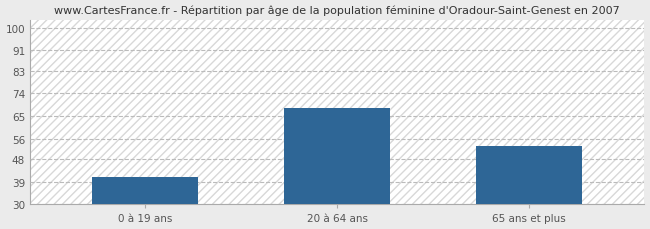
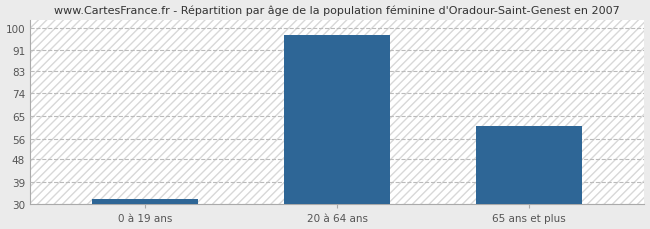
0 à 19 ans: 41 -> 32
20 à 64 ans: 68 -> 97
65 ans et plus: 53 -> 61
